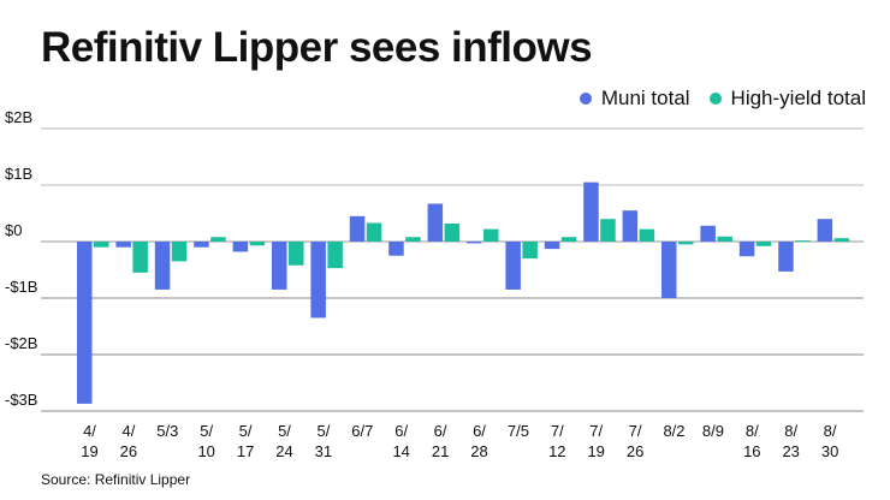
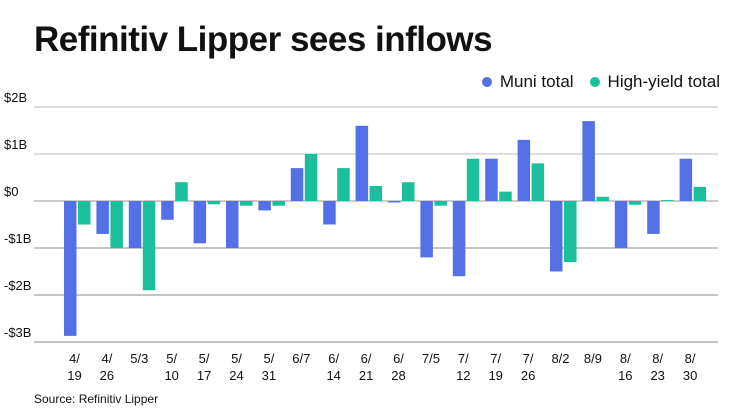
High-yield total/4/19: -$0.1B -> -$0.5B
Muni total/4/26: -$0.1B -> -$0.7B
High-yield total/4/26: -$0.6B -> -$1.0B
Muni total/5/3: -$0.8B -> -$1.0B
High-yield total/5/3: -$0.3B -> -$1.9B
Muni total/5/10: -$0.1B -> -$0.4B
High-yield total/5/10: $0.1B -> $0.4B
Muni total/5/17: -$0.2B -> -$0.9B
Muni total/5/24: -$0.8B -> -$1.0B
High-yield total/5/24: -$0.4B -> -$0.1B
Muni total/5/31: -$1.4B -> -$0.2B
High-yield total/5/31: -$0.5B -> -$0.1B
Muni total/6/7: $0.5B -> $0.7B
High-yield total/6/7: $0.3B -> $1.0B
Muni total/6/14: -$0.2B -> -$0.5B
High-yield total/6/14: $0.1B -> $0.7B
Muni total/6/21: $0.7B -> $1.6B
High-yield total/6/28: $0.2B -> $0.4B
Muni total/7/5: -$0.8B -> -$1.2B
High-yield total/7/5: -$0.3B -> -$0.1B
Muni total/7/12: -$0.1B -> -$1.6B
High-yield total/7/12: $0.1B -> $0.9B
Muni total/7/19: $1.1B -> $0.9B
High-yield total/7/19: $0.4B -> $0.2B
Muni total/7/26: $0.6B -> $1.3B
High-yield total/7/26: $0.2B -> $0.8B
Muni total/8/2: -$1.0B -> -$1.5B
High-yield total/8/2: -$0.1B -> -$1.3B
Muni total/8/9: $0.3B -> $1.7B
Muni total/8/16: -$0.3B -> -$1.0B
Muni total/8/23: -$0.5B -> -$0.7B
Muni total/8/30: $0.4B -> $0.9B
High-yield total/8/30: $0.1B -> $0.3B
